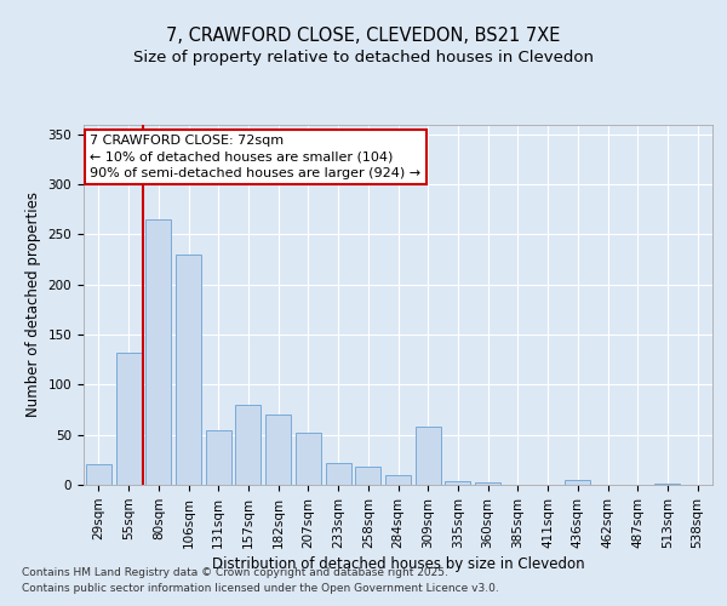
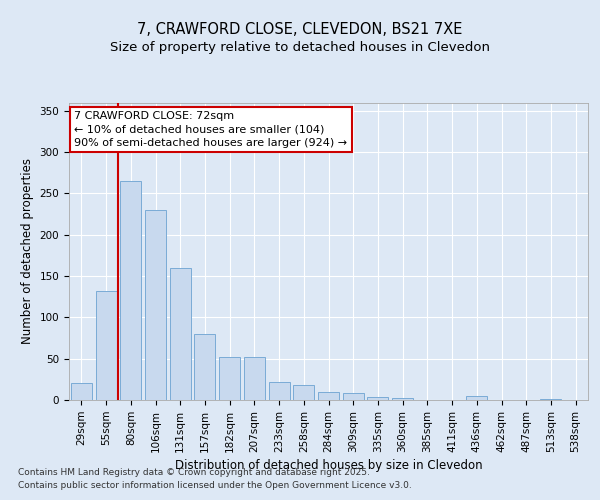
131sqm: 54 -> 160
182sqm: 70 -> 52
309sqm: 58 -> 8
